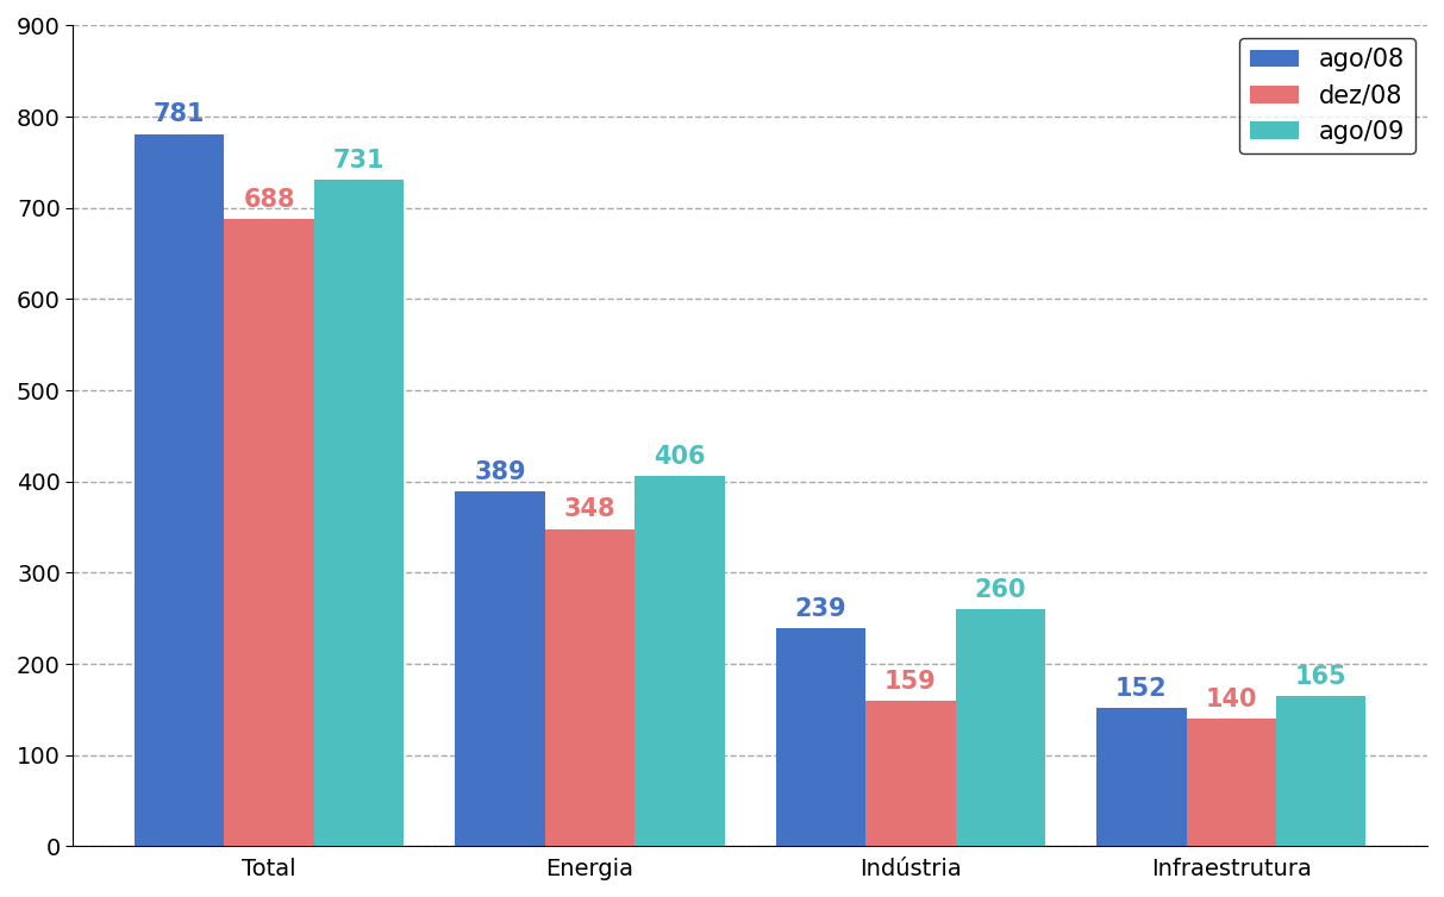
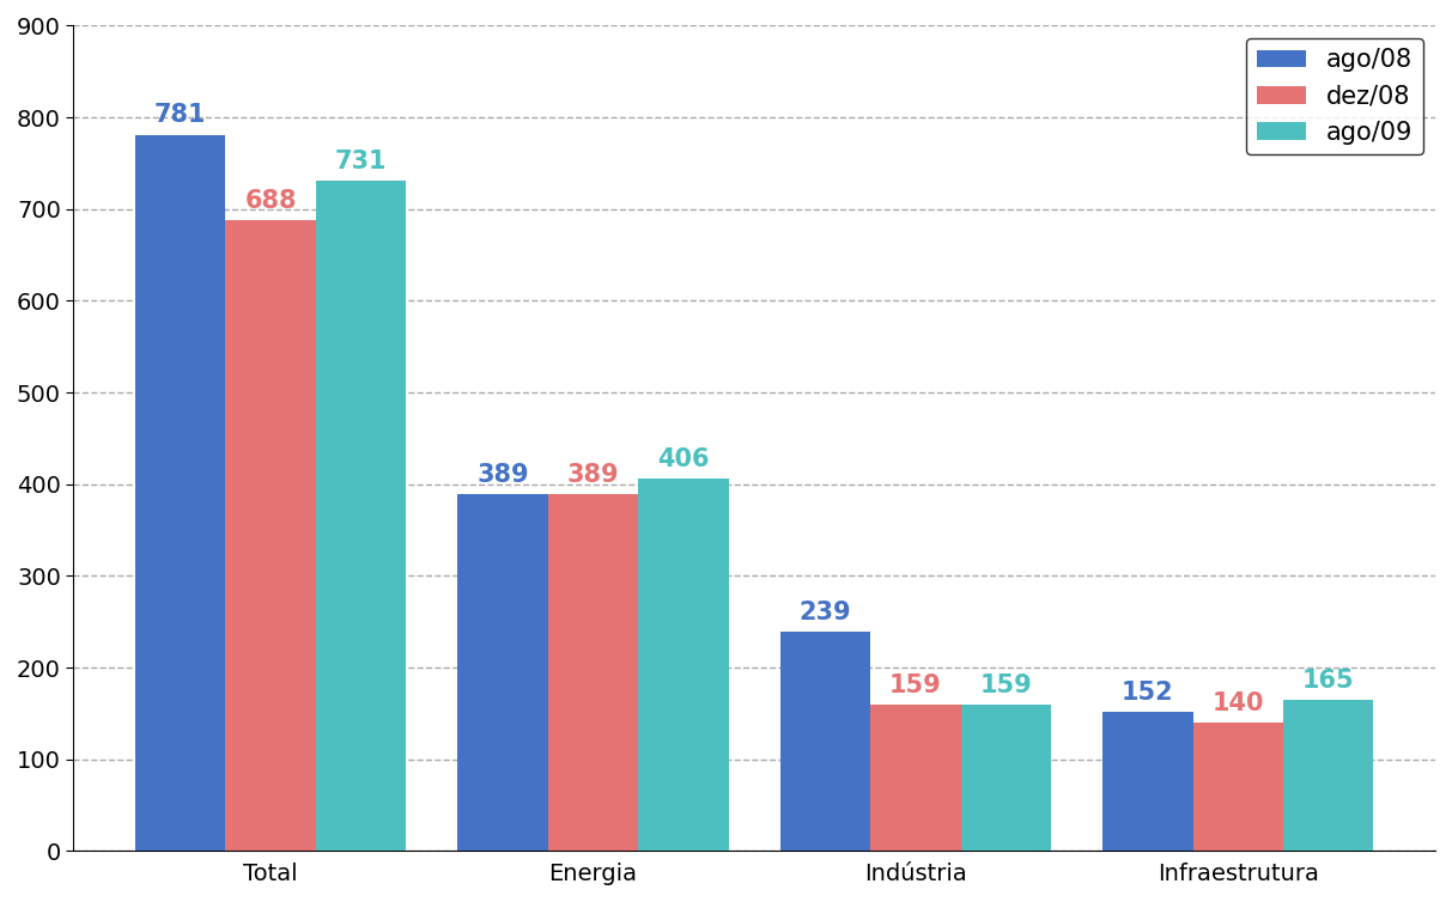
dez/08/Energia: 348 -> 389
ago/09/Indústria: 260 -> 159
